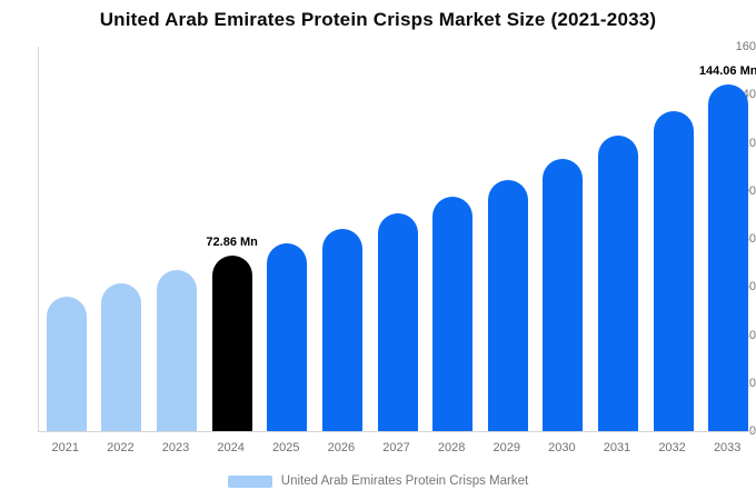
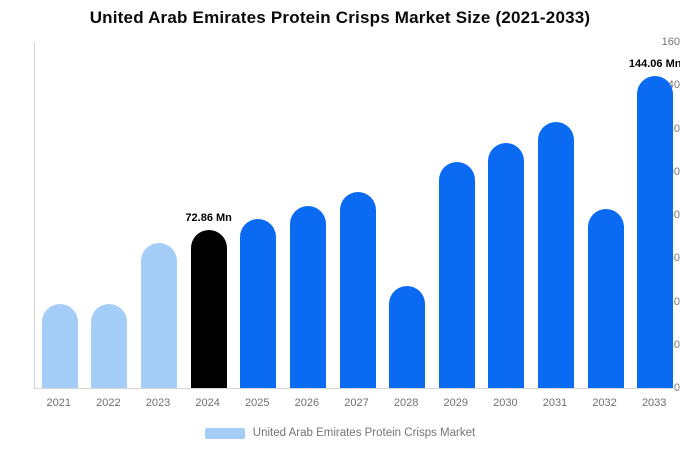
2021: 56 -> 39
2022: 62 -> 39
2028: 98 -> 47
2032: 133 -> 83
